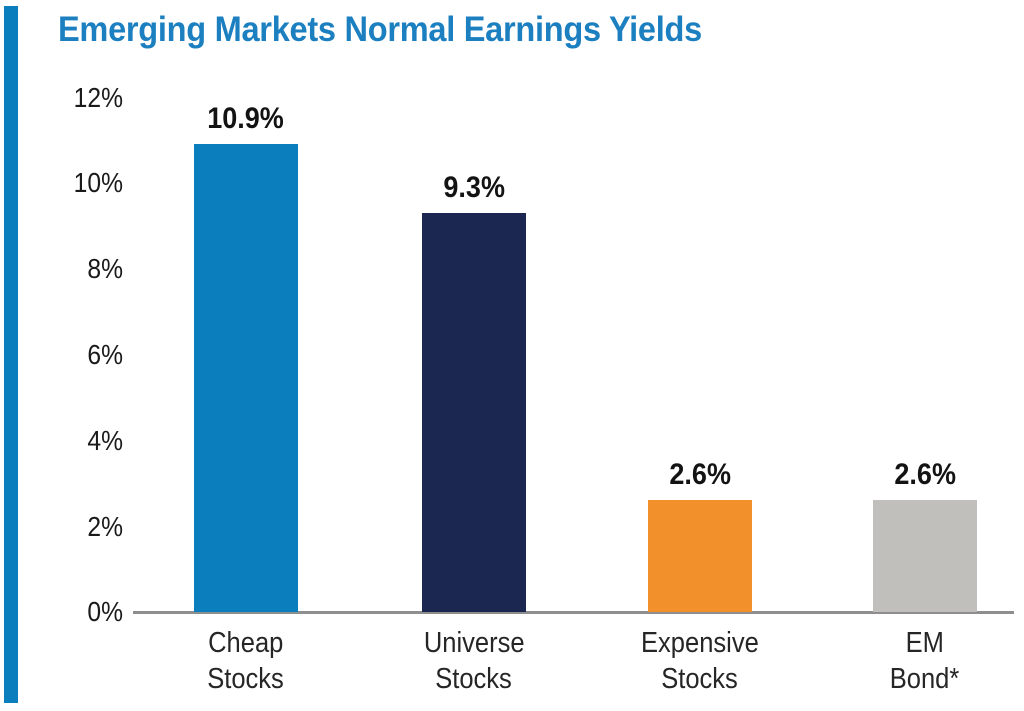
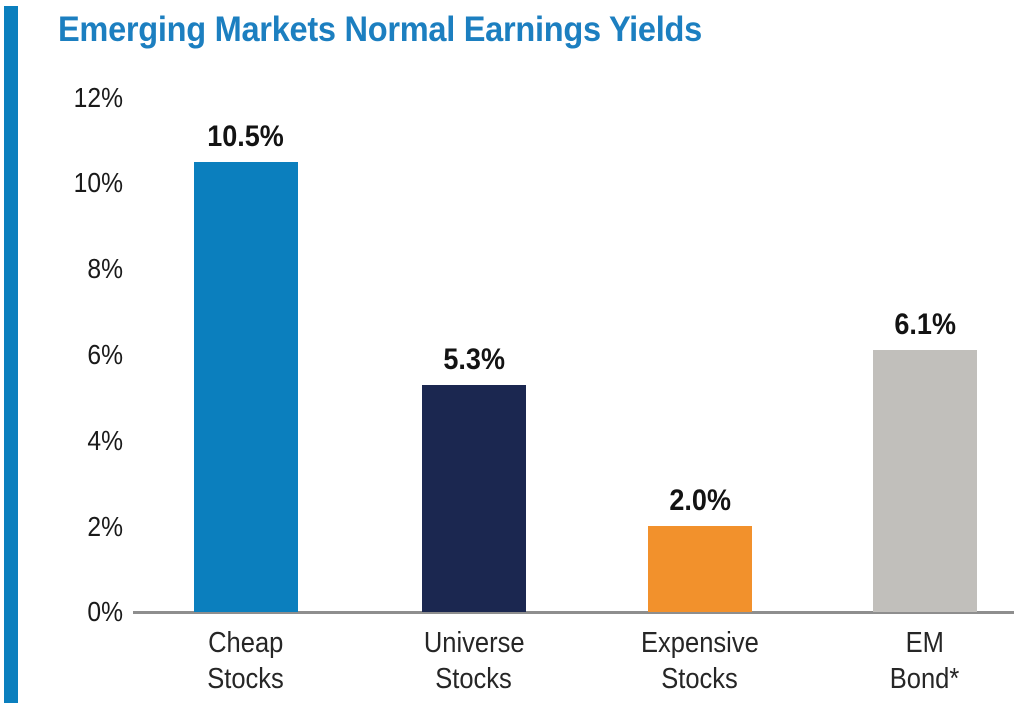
Cheap Stocks: 10.9% -> 10.5%
Universe Stocks: 9.3% -> 5.3%
Expensive Stocks: 2.6% -> 2.0%
EM Bond*: 2.6% -> 6.1%
